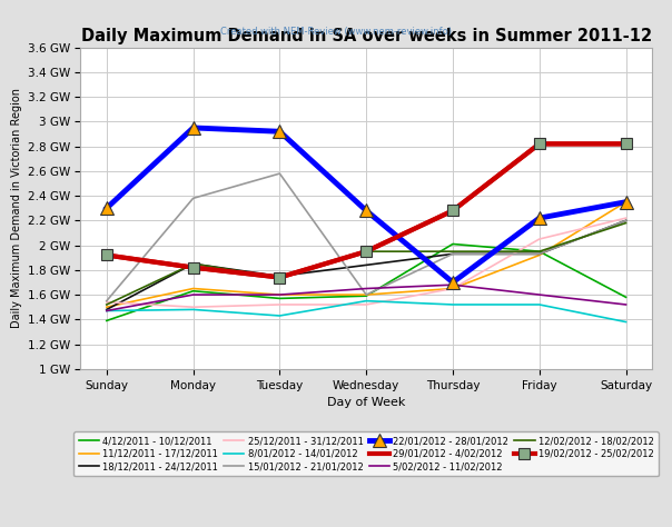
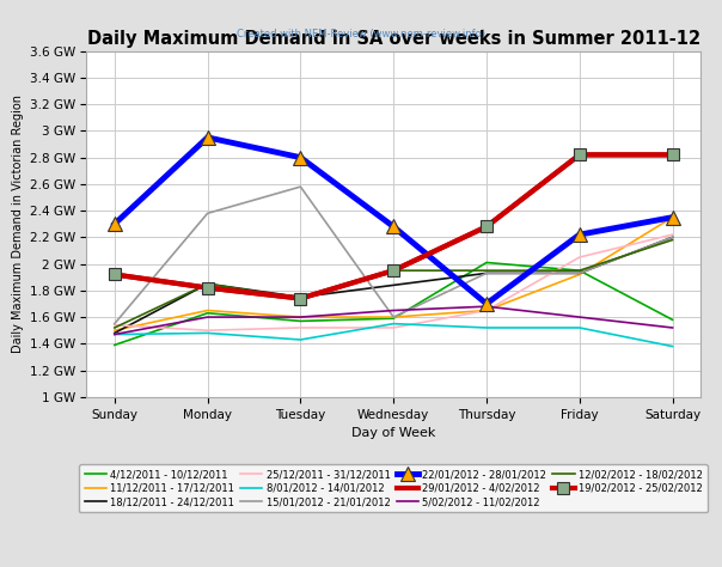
22/01/2012 - 28/01/2012/Tuesday: 2.92 GW -> 2.80 GW
